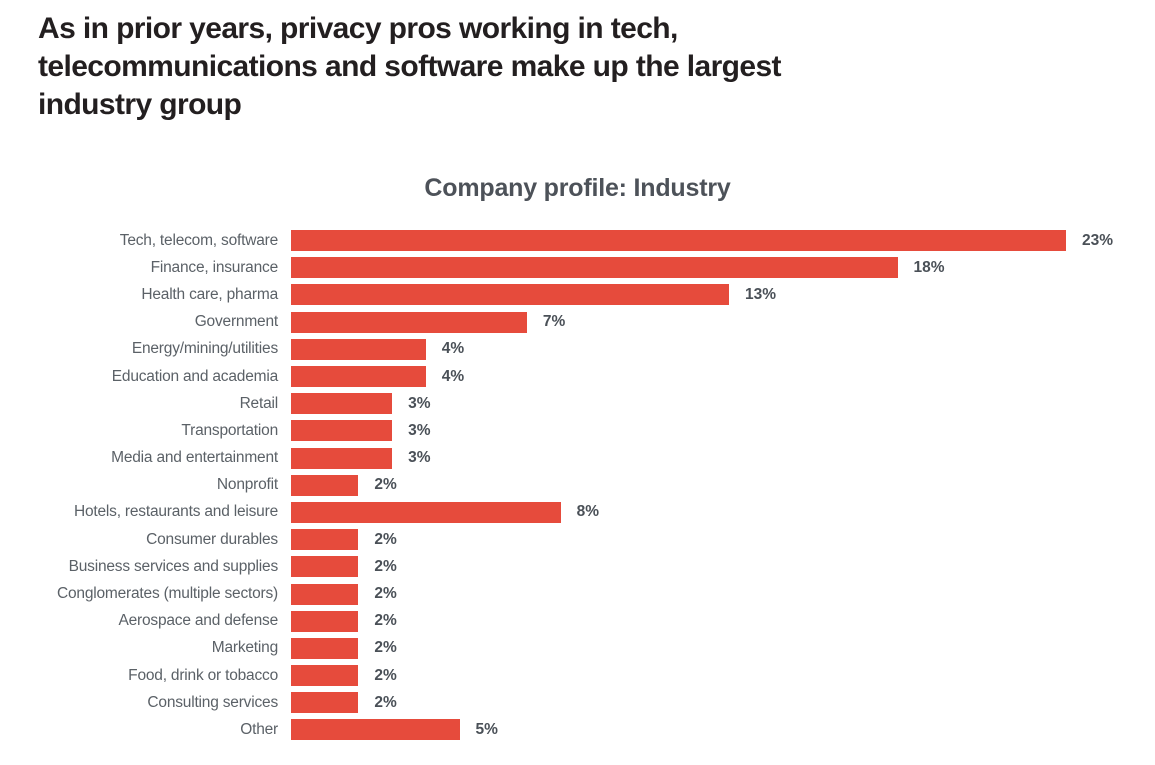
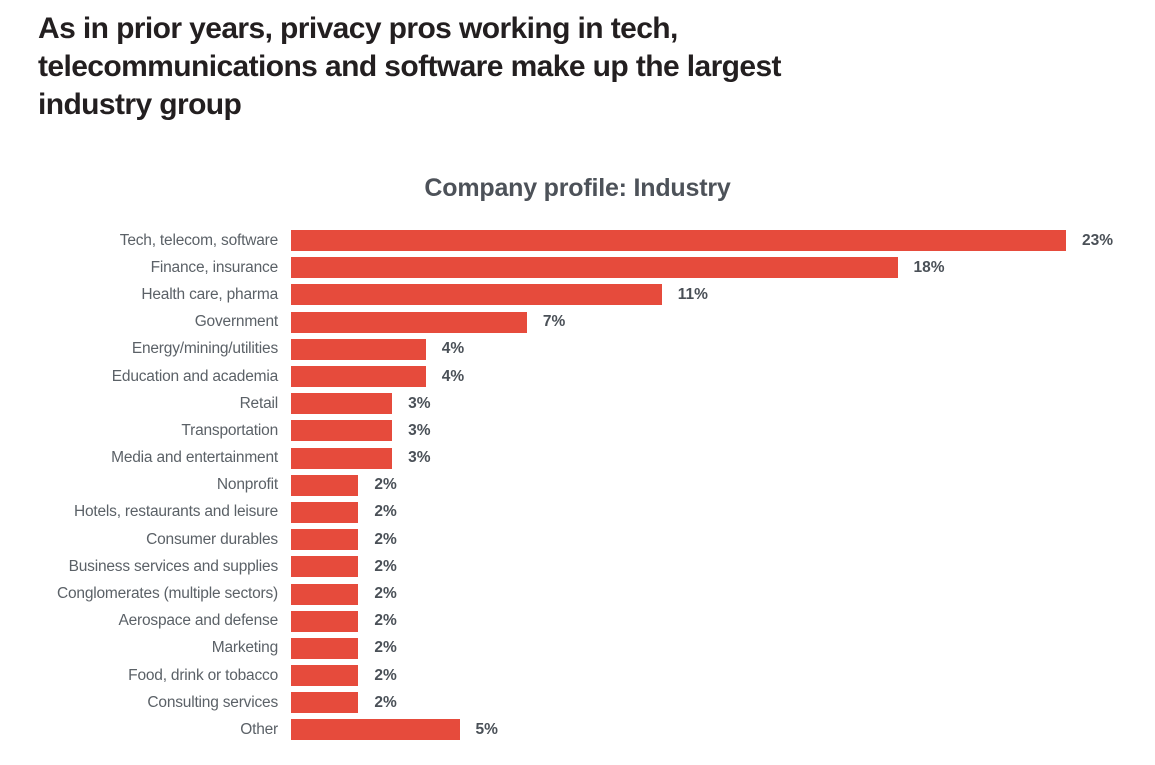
Health care, pharma: 13% -> 11%
Hotels, restaurants and leisure: 8% -> 2%
